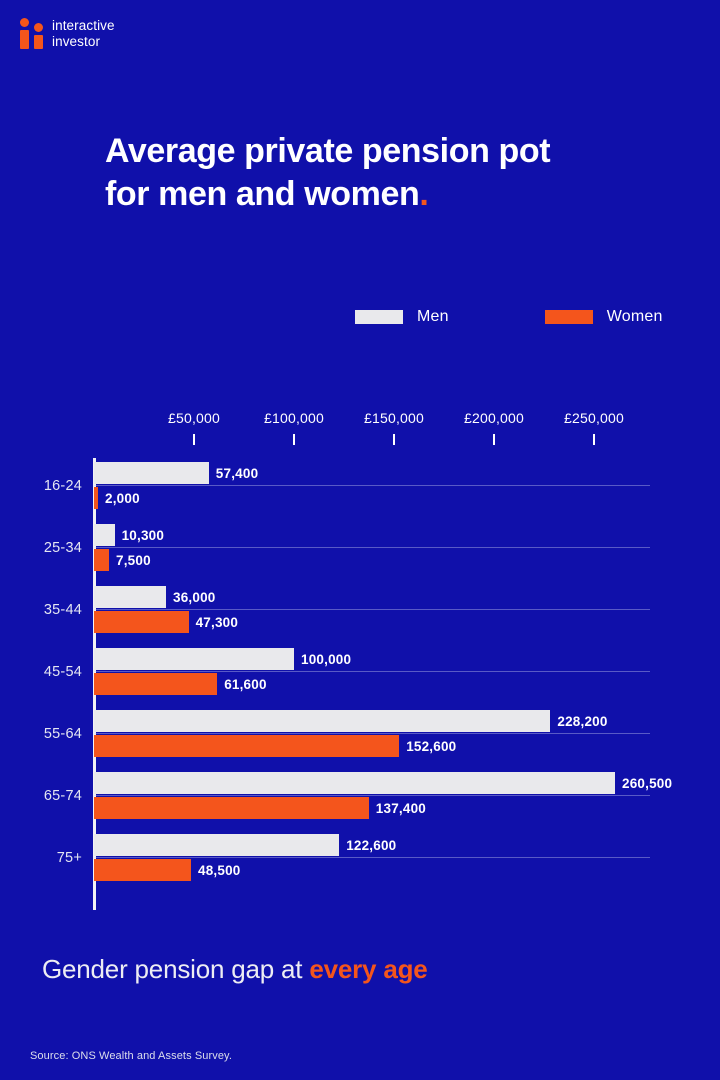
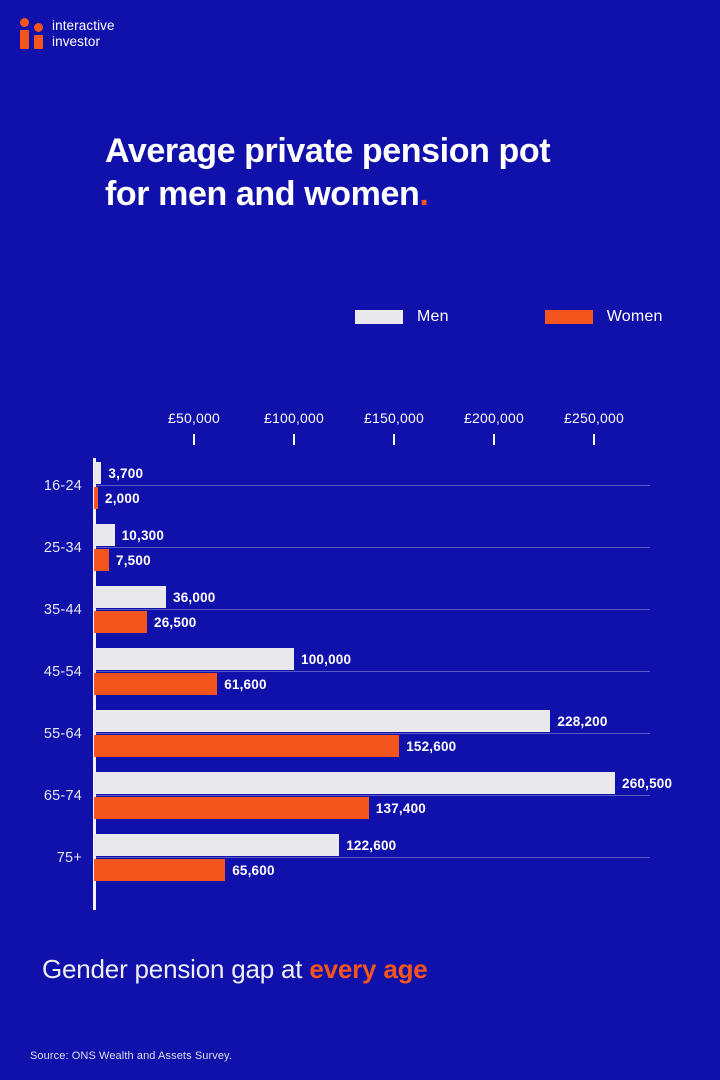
Men/16-24: 57,400 -> 3,700
Women/35-44: 47,300 -> 26,500
Women/75+: 48,500 -> 65,600
